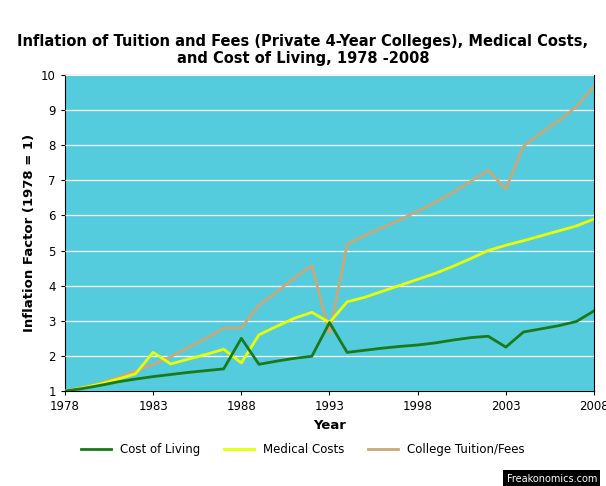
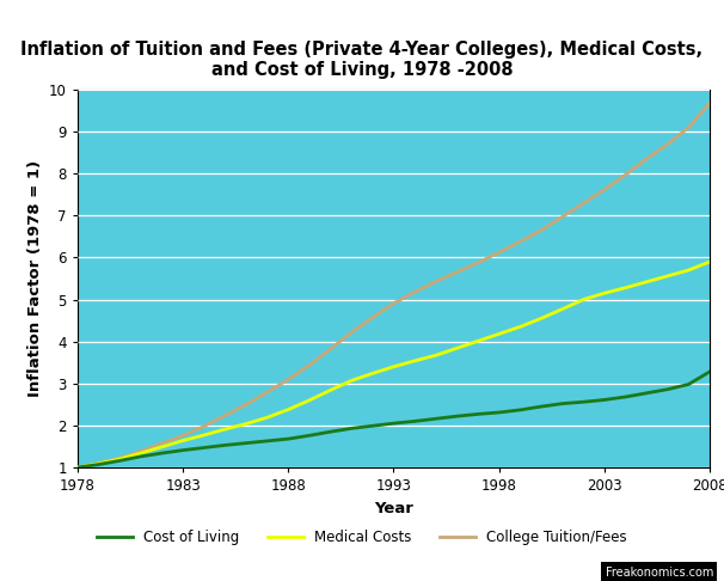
Medical Costs/1983: 2.10 -> 1.64
Cost of Living/1988: 2.50 -> 1.68
Medical Costs/1988: 1.80 -> 2.38
College Tuition/Fees/1988: 2.80 -> 3.10
Cost of Living/1993: 2.95 -> 2.05
Medical Costs/1993: 2.95 -> 3.40
College Tuition/Fees/1993: 2.65 -> 4.91
Cost of Living/2003: 2.25 -> 2.61
College Tuition/Fees/2003: 6.75 -> 7.62
